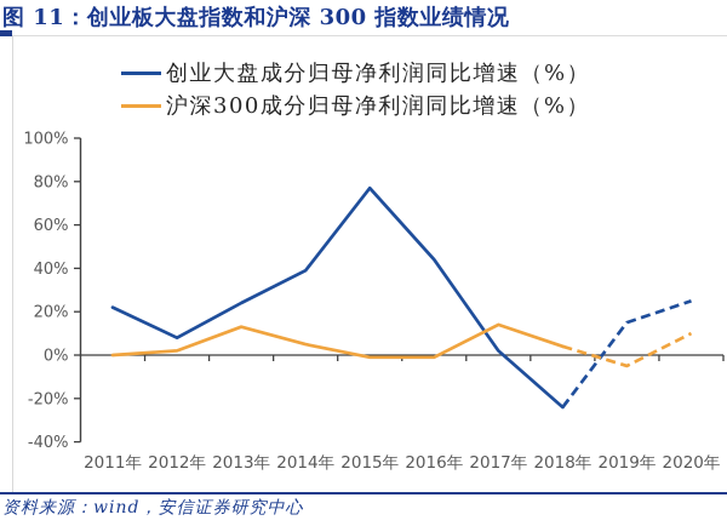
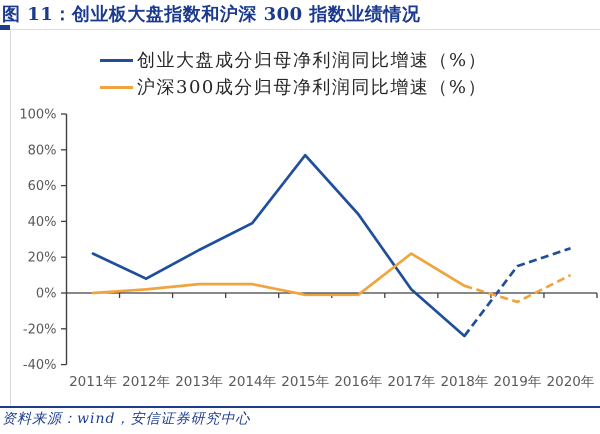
沪深300成分归母净利润同比增速（%）/2013年: 13% -> 5%
沪深300成分归母净利润同比增速（%）/2017年: 14% -> 22%
